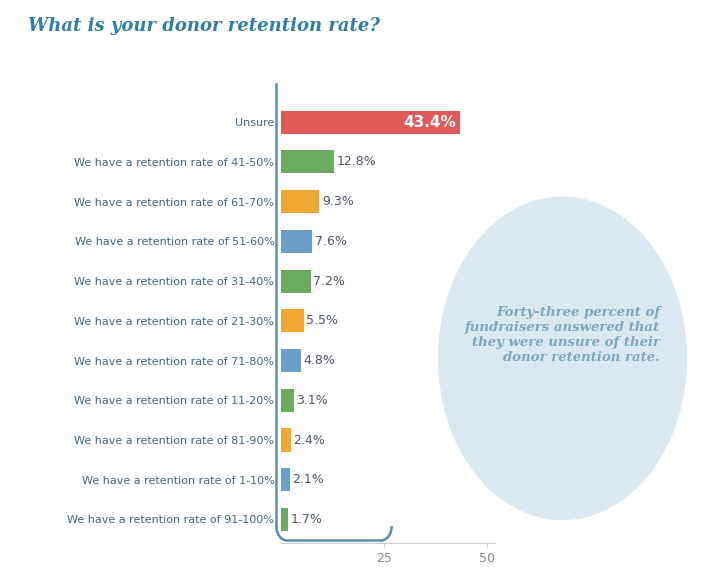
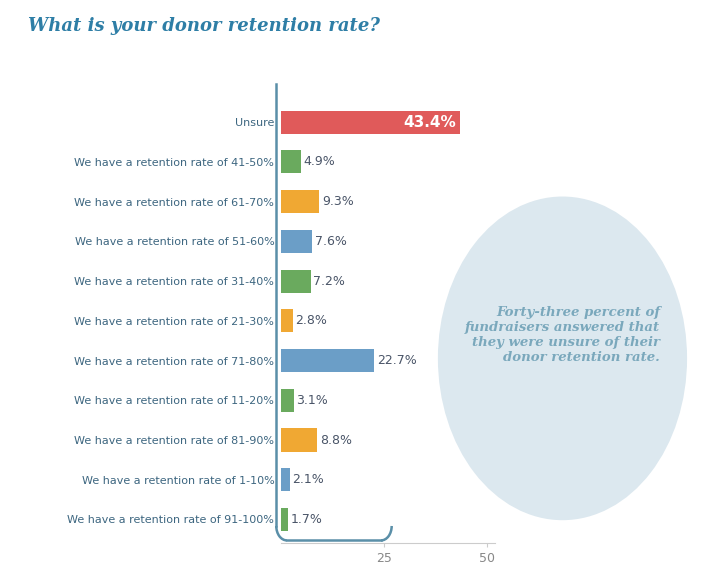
We have a retention rate of 41-50%: 12.8% -> 4.9%
We have a retention rate of 21-30%: 5.5% -> 2.8%
We have a retention rate of 71-80%: 4.8% -> 22.7%
We have a retention rate of 81-90%: 2.4% -> 8.8%
